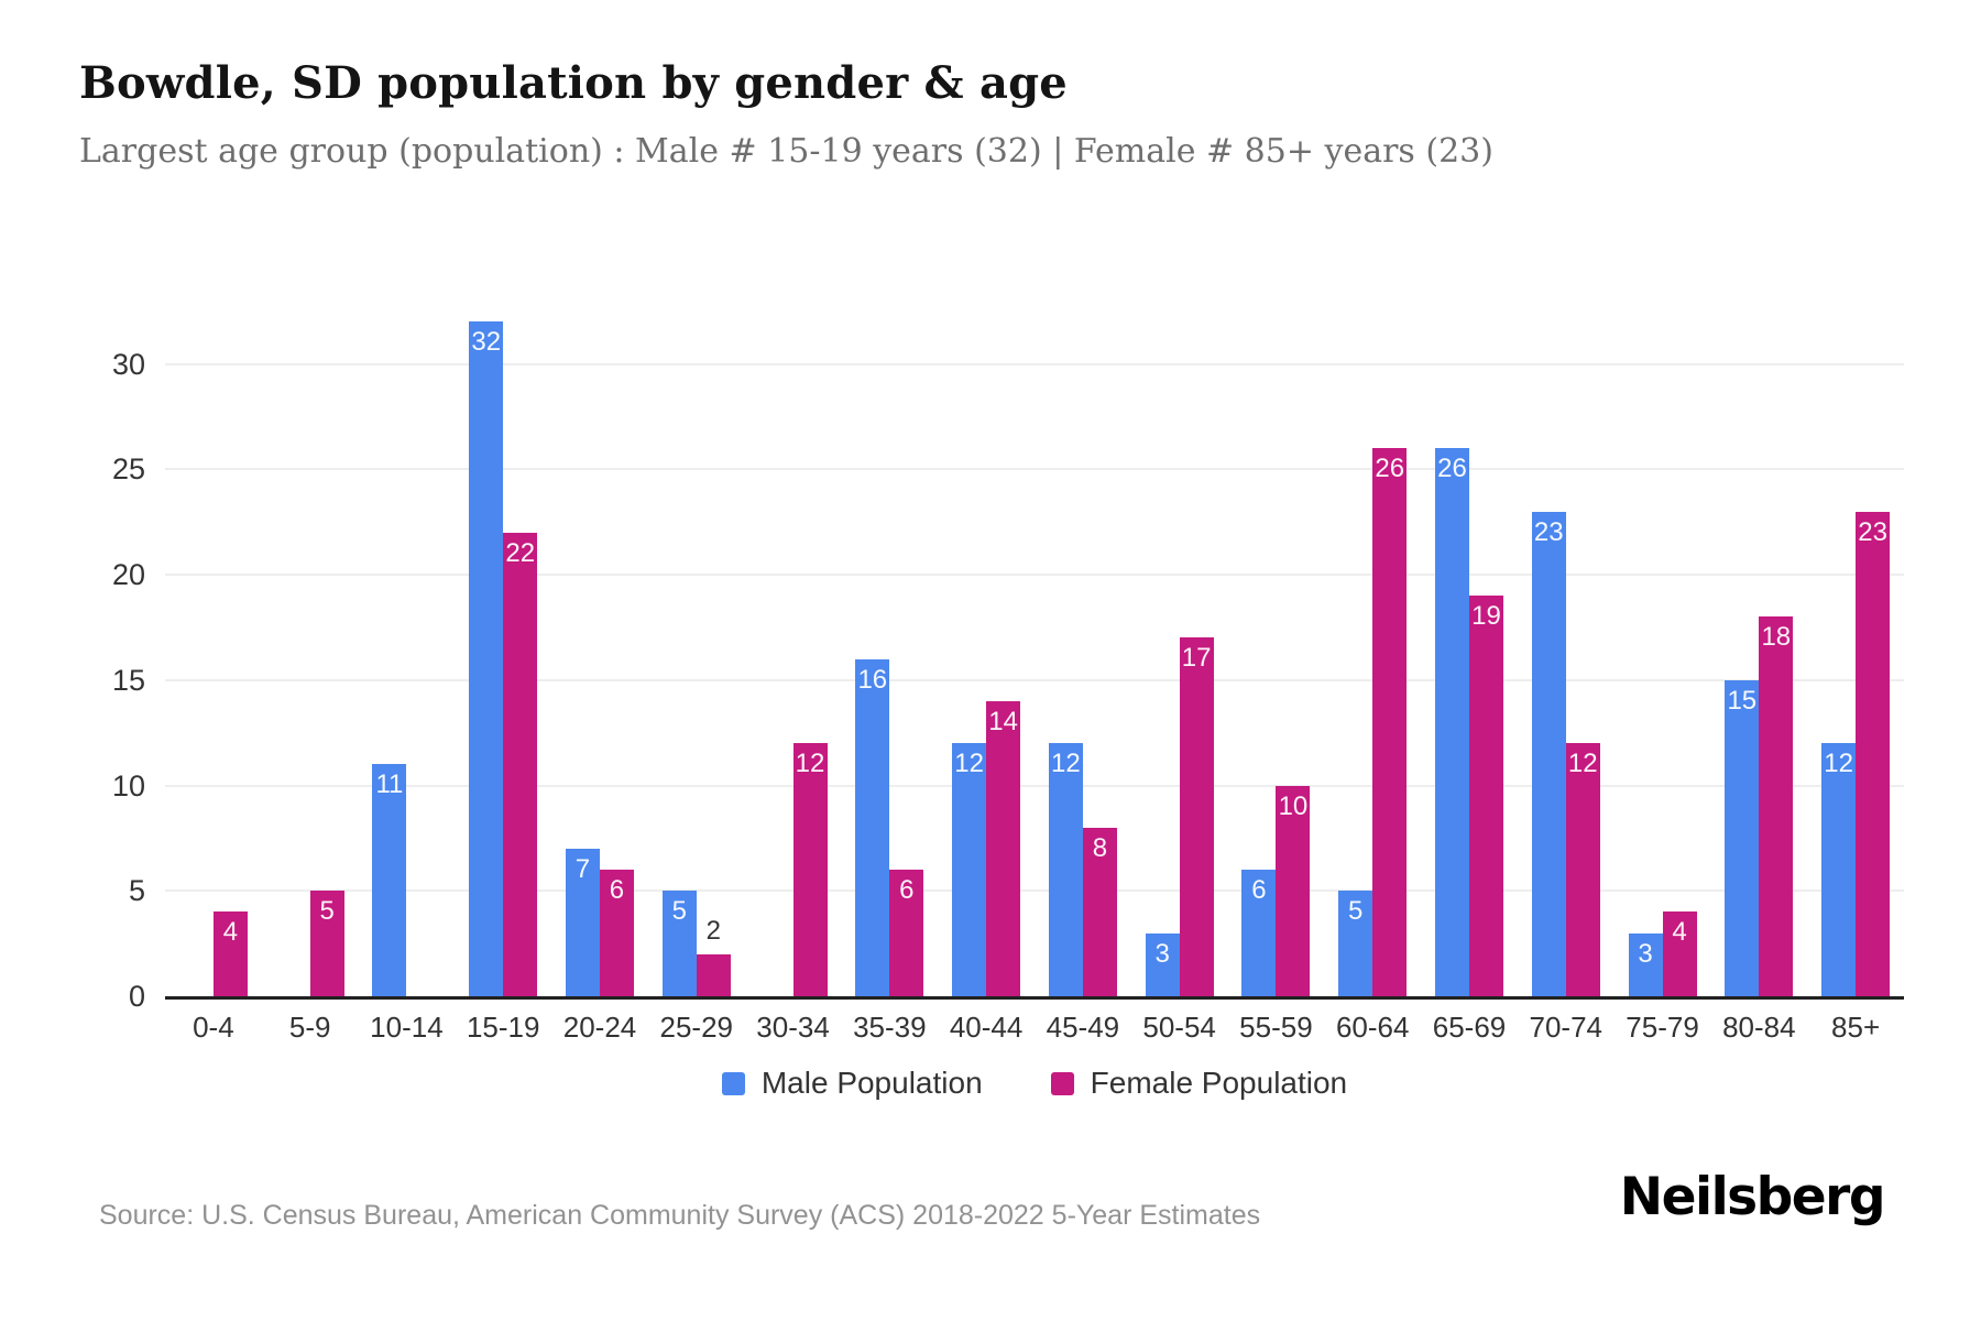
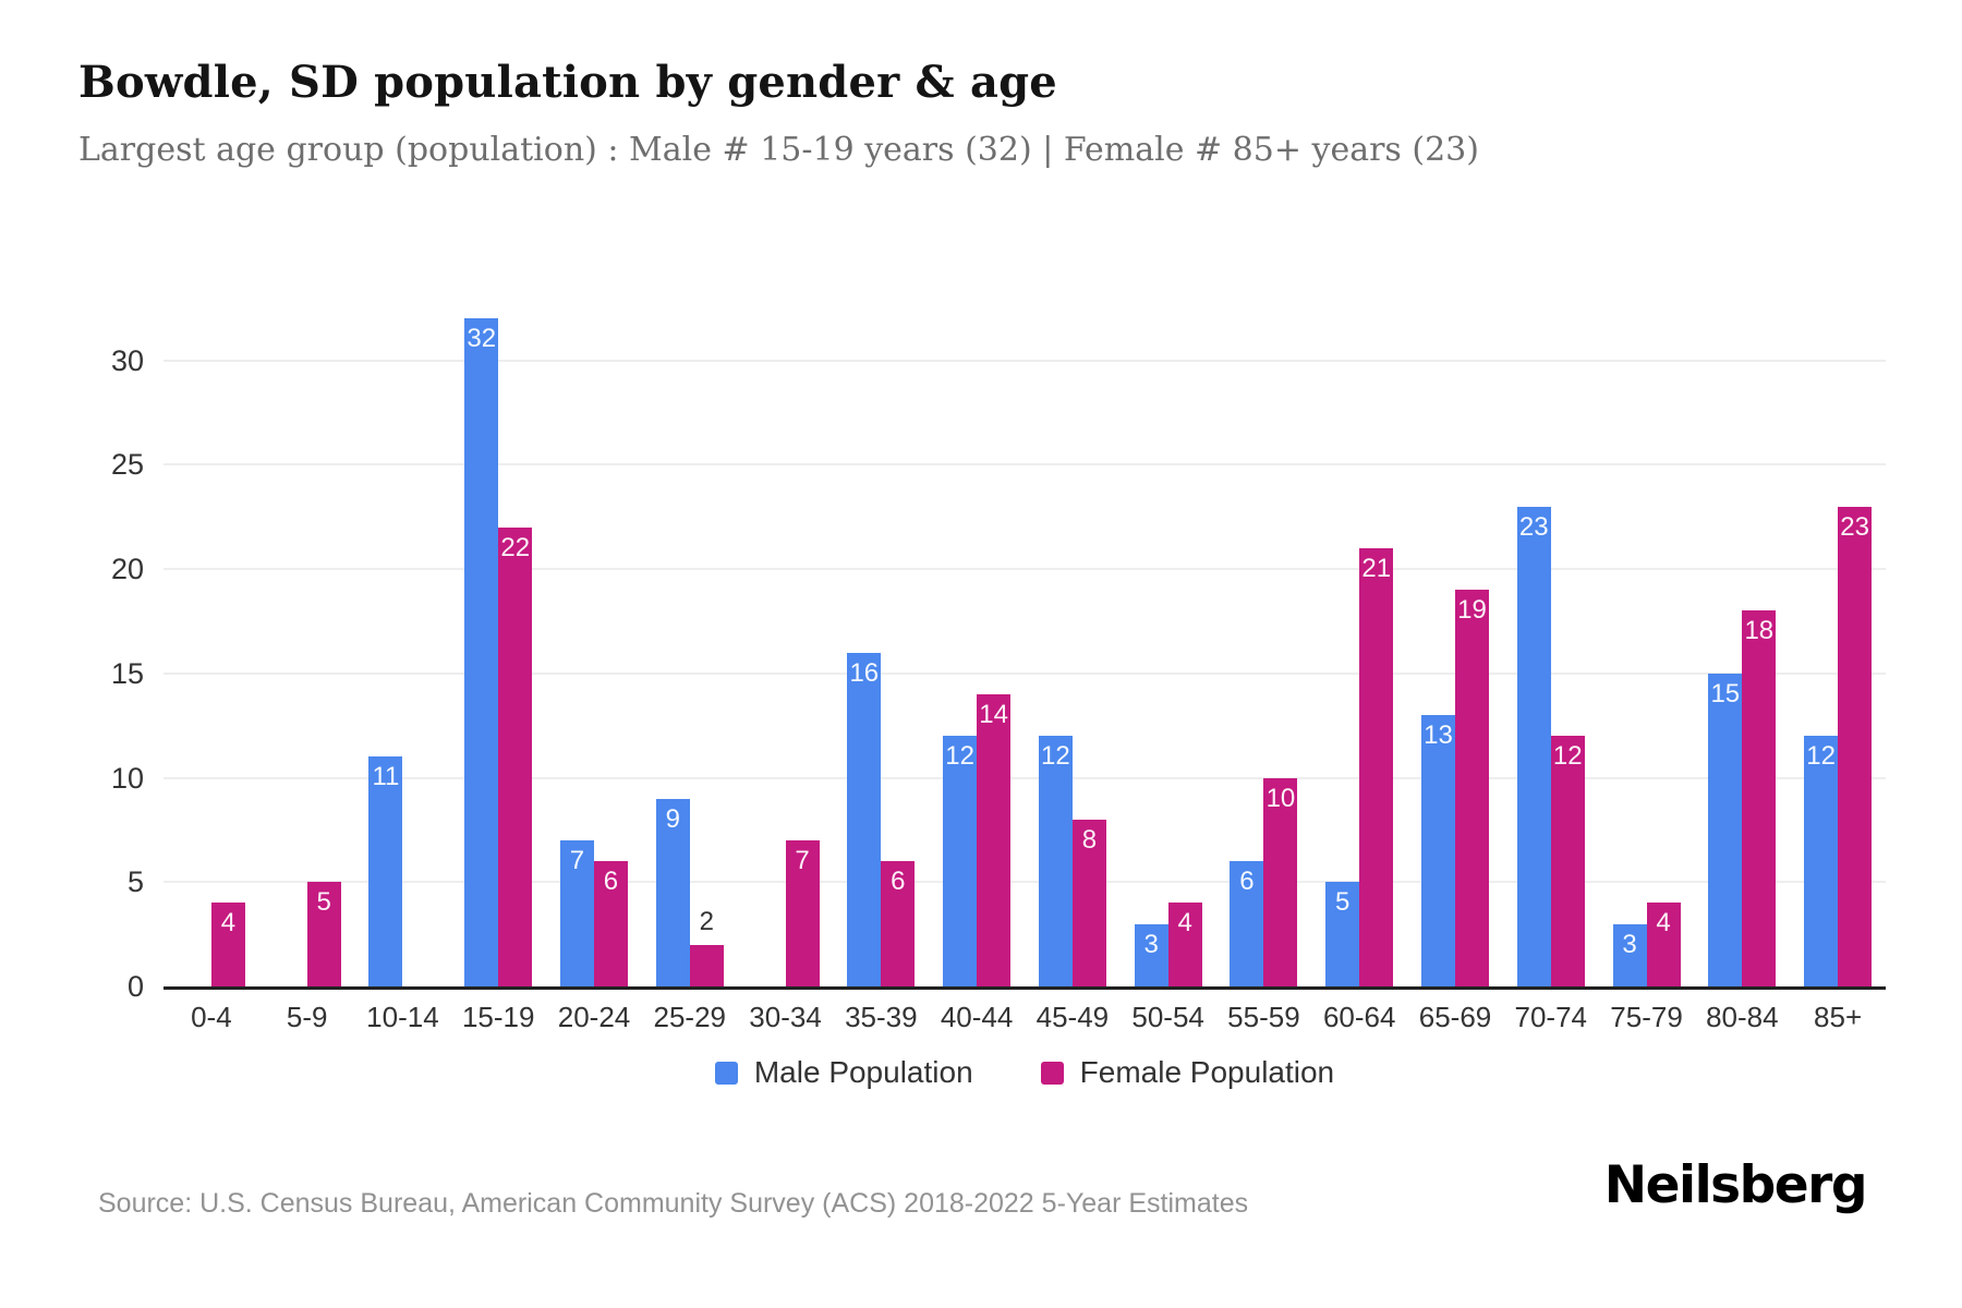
Male Population/25-29: 5 -> 9
Female Population/30-34: 12 -> 7
Female Population/50-54: 17 -> 4
Female Population/60-64: 26 -> 21
Male Population/65-69: 26 -> 13
